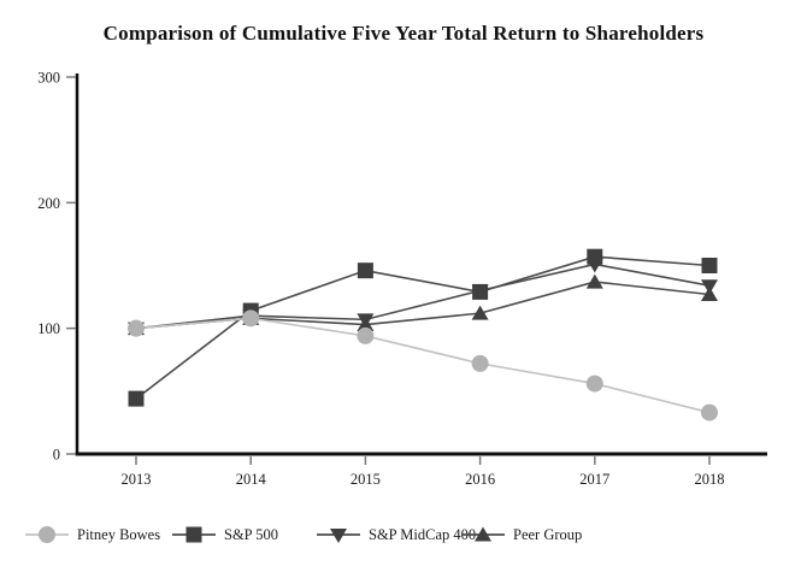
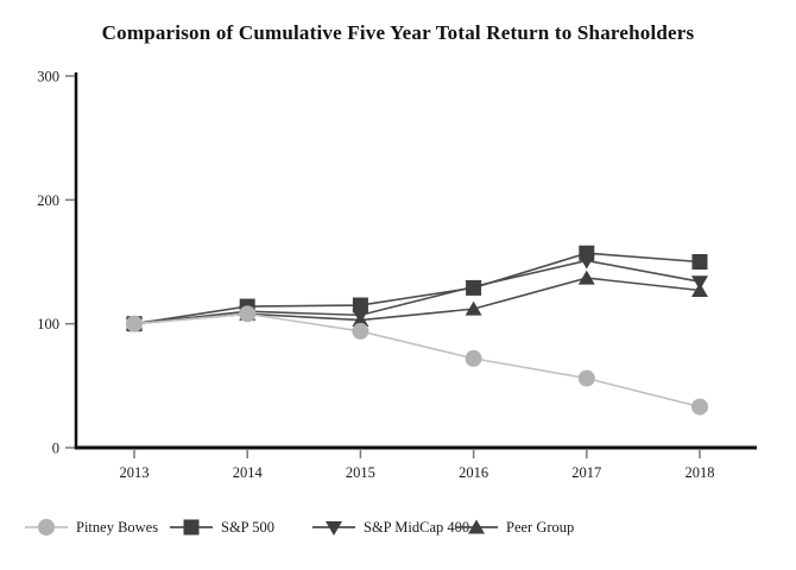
S&P 500/2013: 44 -> 100
S&P 500/2015: 146 -> 115
